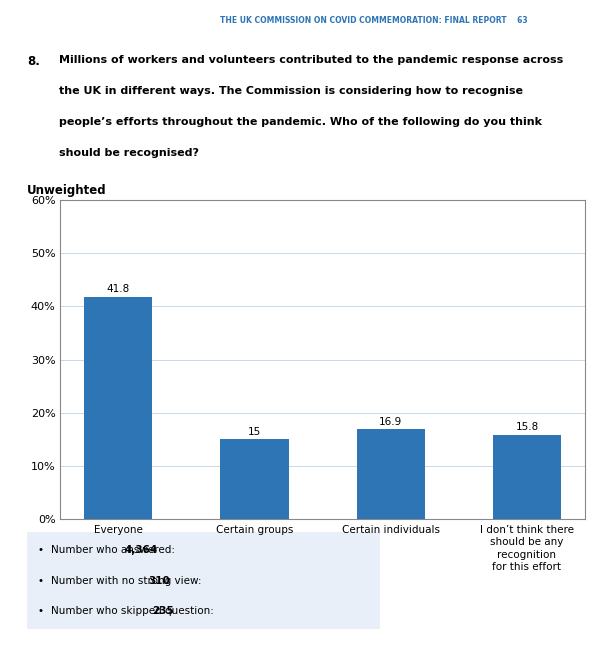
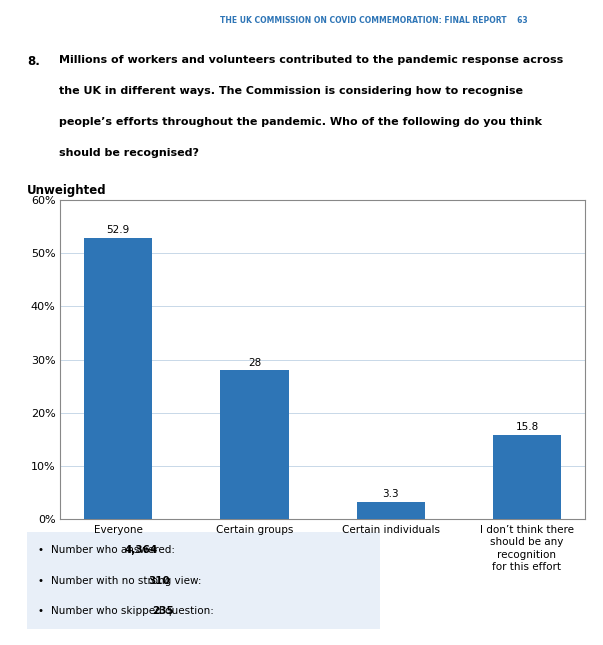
Everyone: 41.8 -> 52.9
Certain groups: 15 -> 28
Certain individuals: 16.9 -> 3.3
